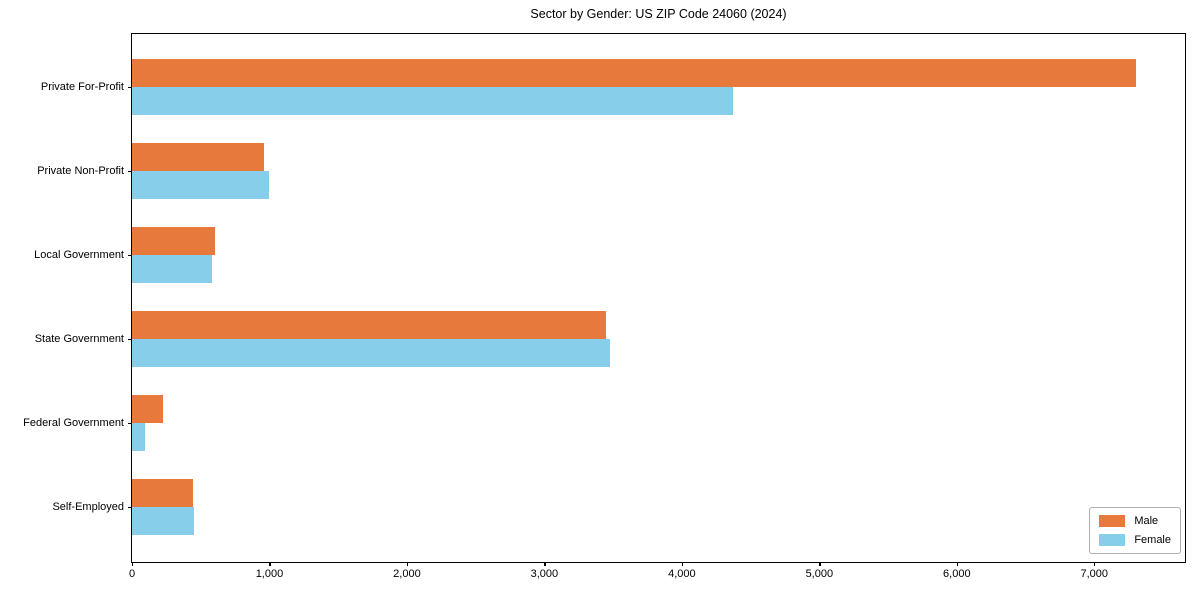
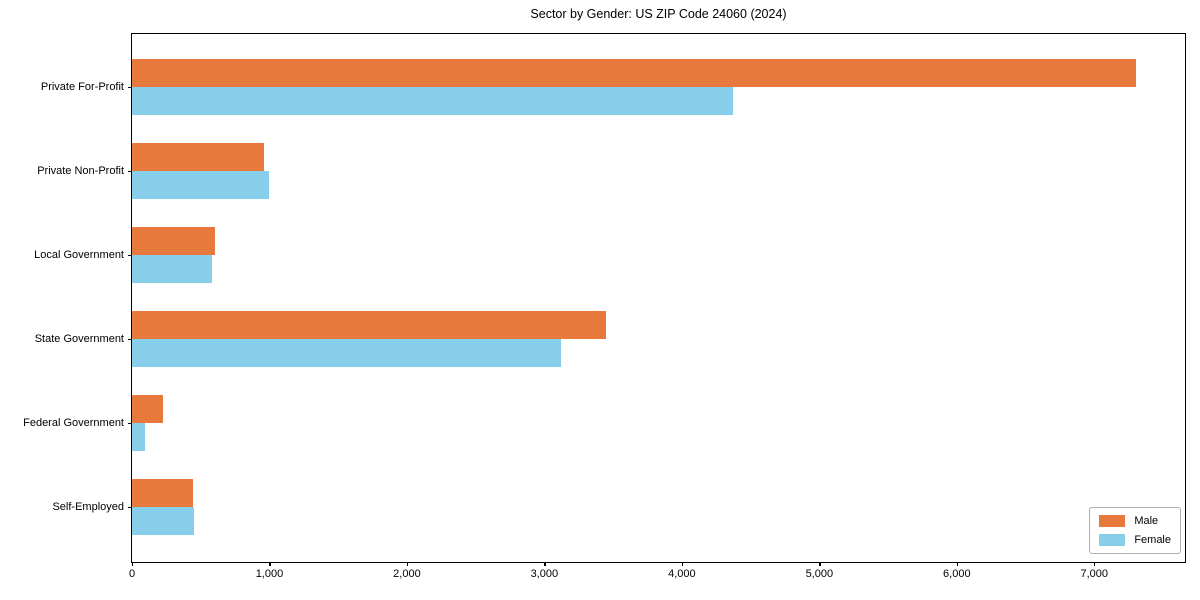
Female/State Government: 3480 -> 3120
